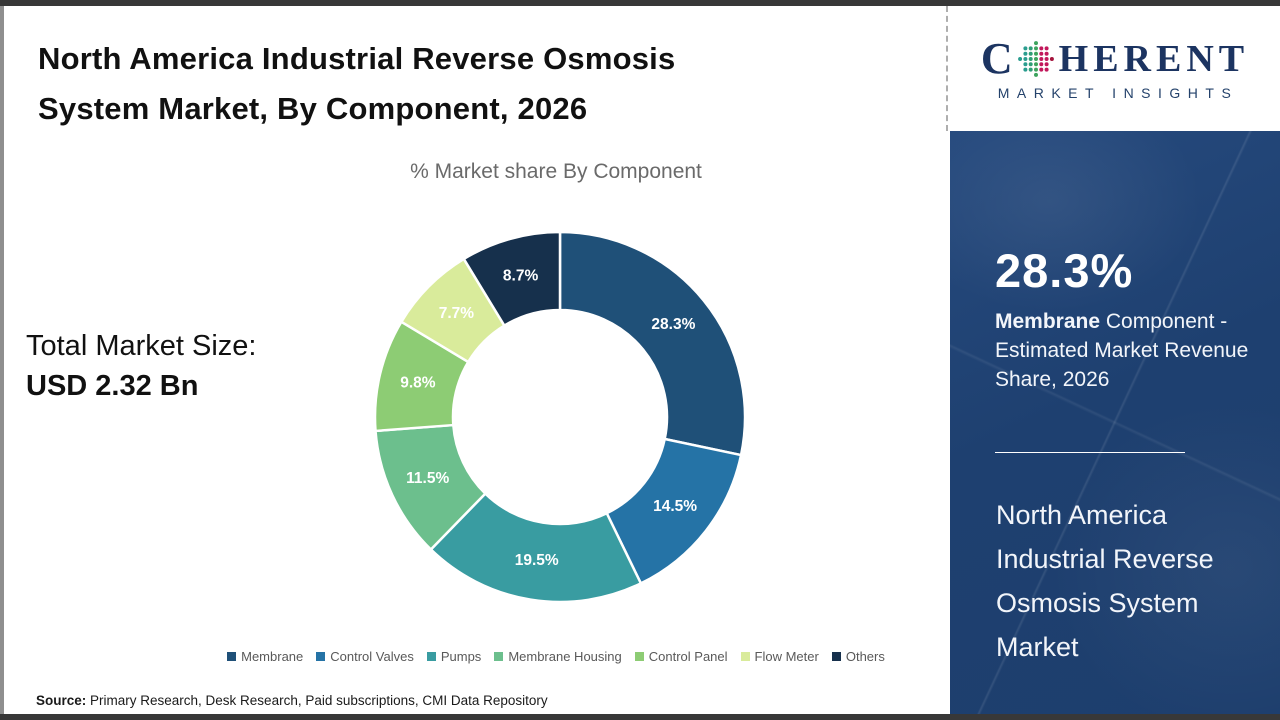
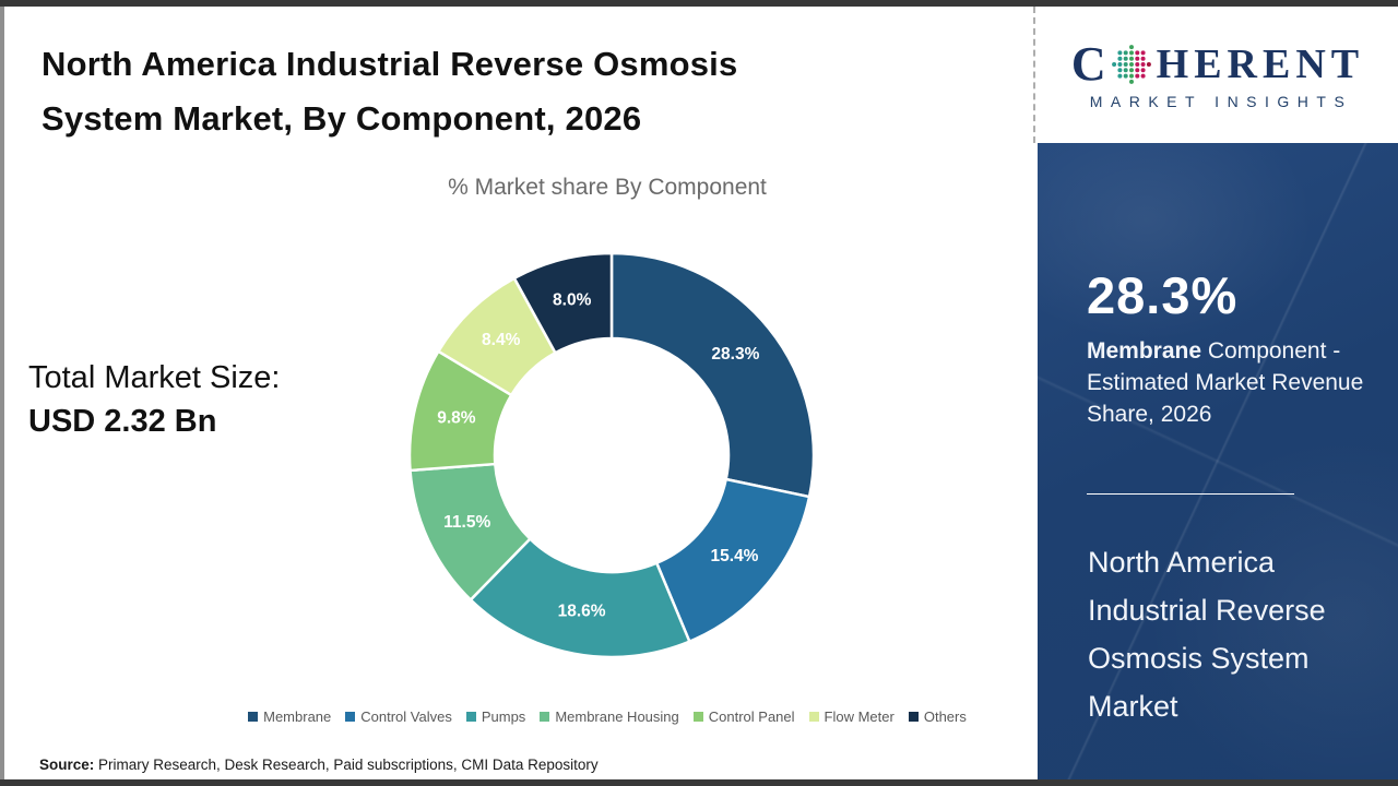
Control Valves: 14.5% -> 15.4%
Pumps: 19.5% -> 18.6%
Flow Meter: 7.7% -> 8.4%
Others: 8.7% -> 8.0%
